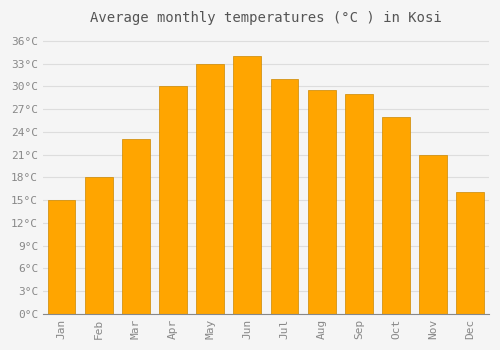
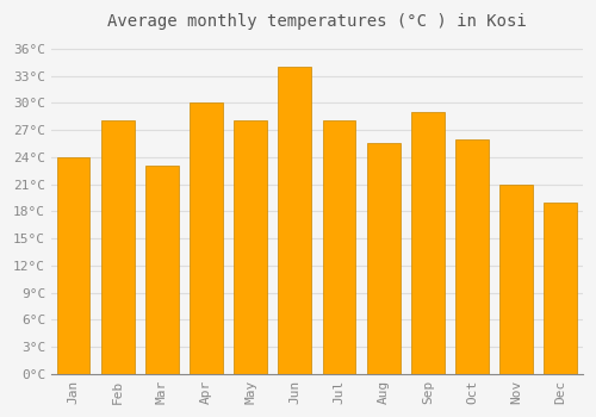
Jan: 15.0°C -> 24.0°C
Feb: 18.0°C -> 28.0°C
May: 33.0°C -> 28.0°C
Jul: 31.0°C -> 28.0°C
Aug: 29.5°C -> 25.6°C
Dec: 16.0°C -> 19.0°C
